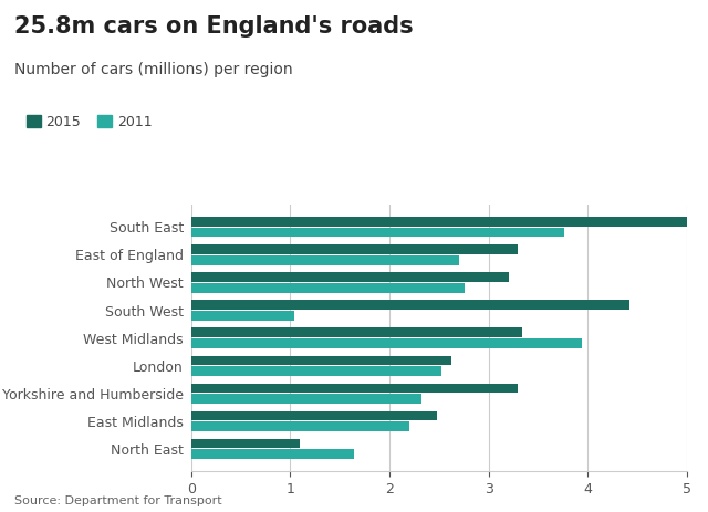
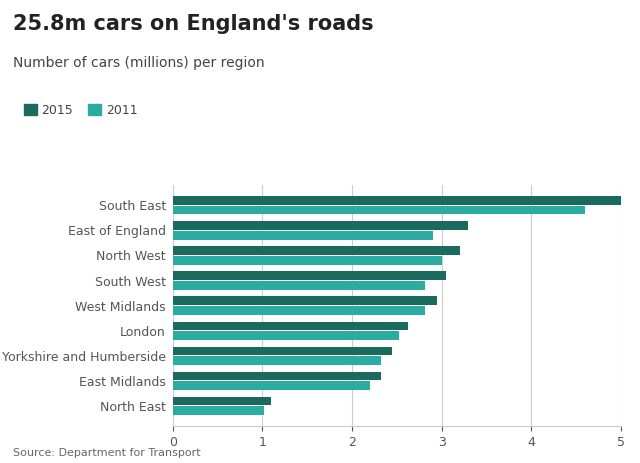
2011/South East: 3.76 -> 4.60
2011/East of England: 2.70 -> 2.90
2011/North West: 2.76 -> 3.00
2015/South West: 4.42 -> 3.05
2011/South West: 1.04 -> 2.82
2015/West Midlands: 3.34 -> 2.95
2011/West Midlands: 3.94 -> 2.82
2015/Yorkshire and Humberside: 3.30 -> 2.45
2015/East Midlands: 2.48 -> 2.32
2011/North East: 1.64 -> 1.02
